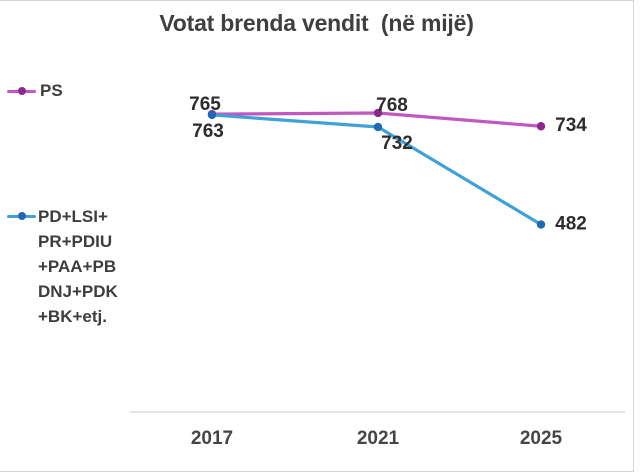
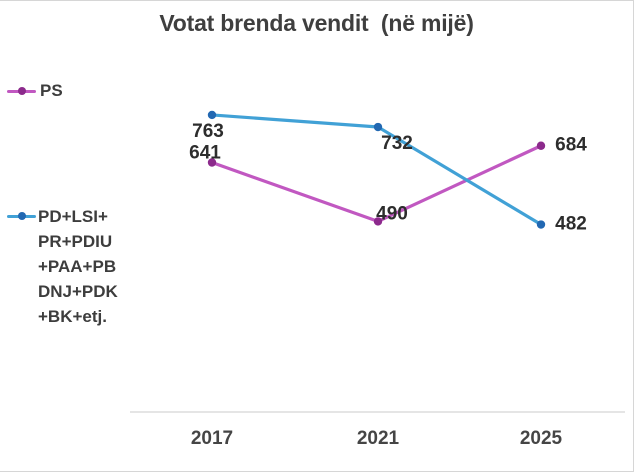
PS/2017: 765 -> 641
PS/2021: 768 -> 490
PS/2025: 734 -> 684
